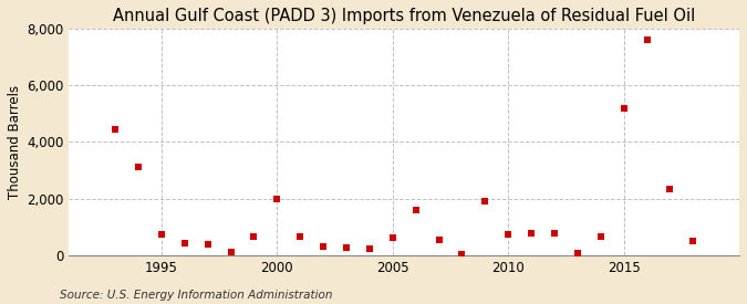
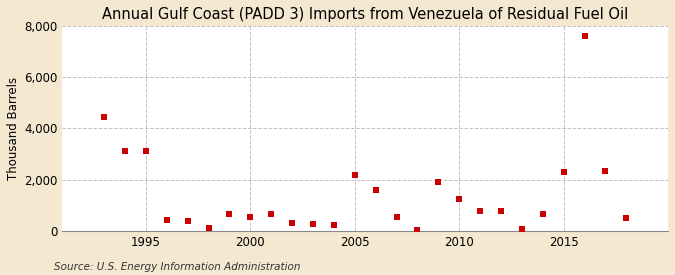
1995: 750 -> 3,100
2000: 1,980 -> 550
2005: 620 -> 2,200
2010: 730 -> 1,250
2015: 5,200 -> 2,300
